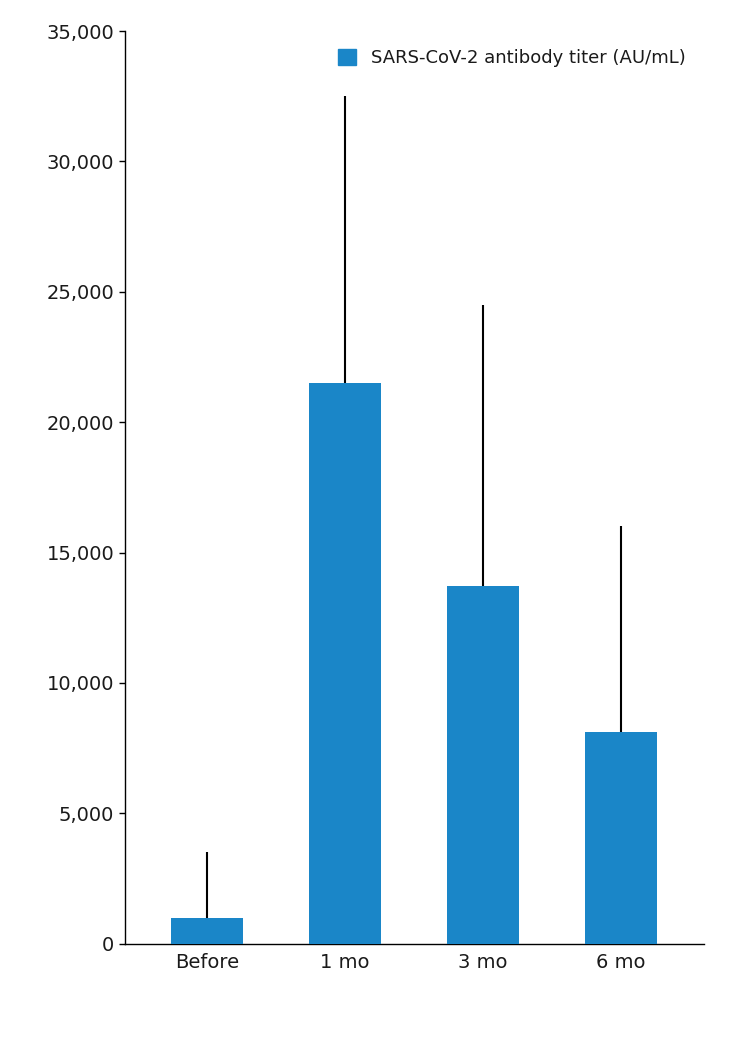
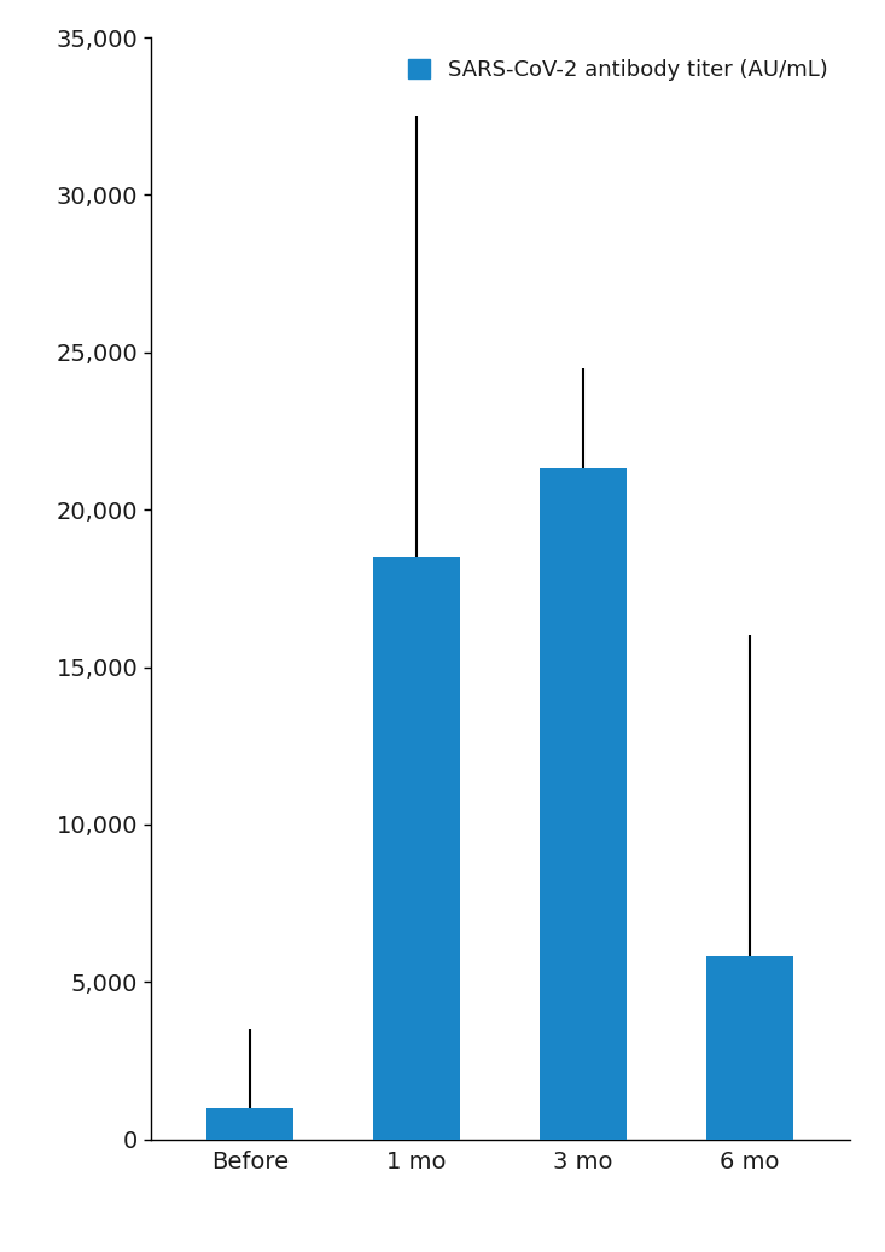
1 mo: 21,500 -> 18,500
3 mo: 13,700 -> 21,300
6 mo: 8,100 -> 5,800
